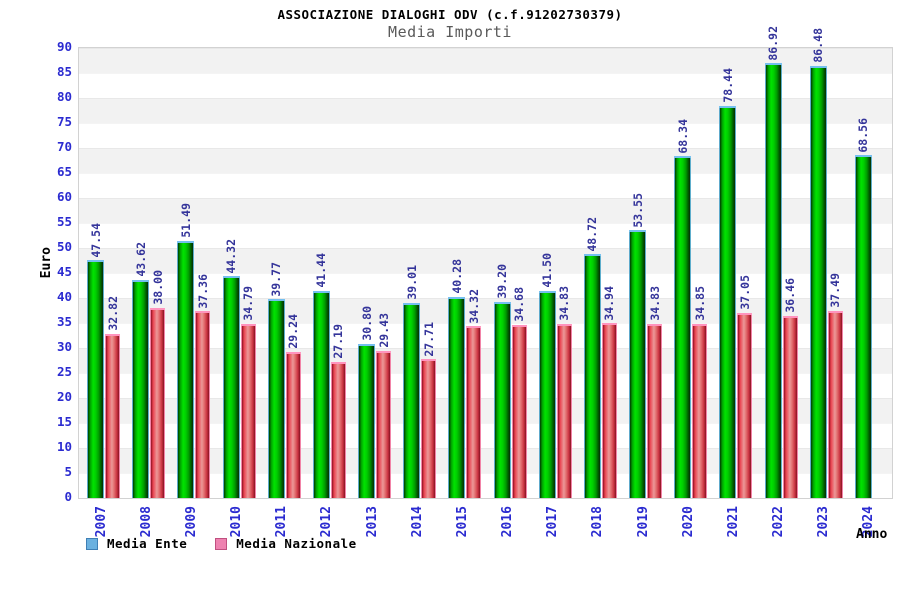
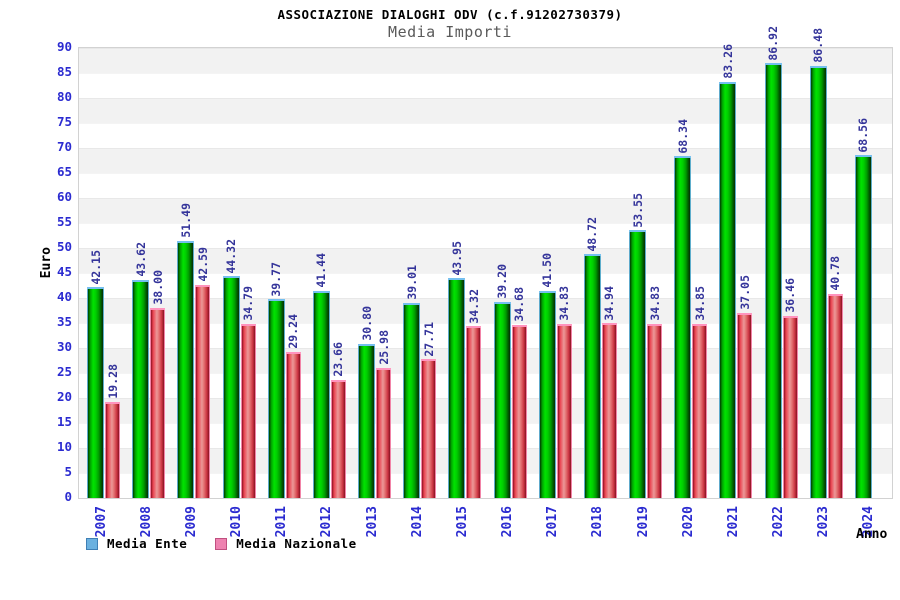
Media Ente/2007: 47.54 -> 42.15
Media Nazionale/2007: 32.82 -> 19.28
Media Nazionale/2009: 37.36 -> 42.59
Media Nazionale/2012: 27.19 -> 23.66
Media Nazionale/2013: 29.43 -> 25.98
Media Ente/2015: 40.28 -> 43.95
Media Ente/2021: 78.44 -> 83.26
Media Nazionale/2023: 37.49 -> 40.78
